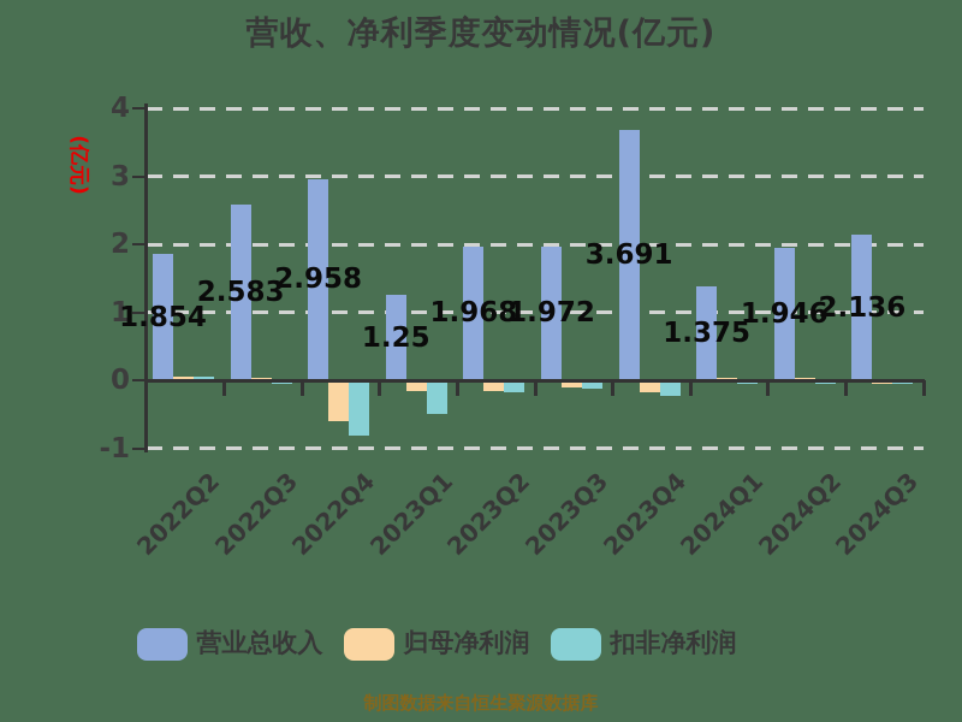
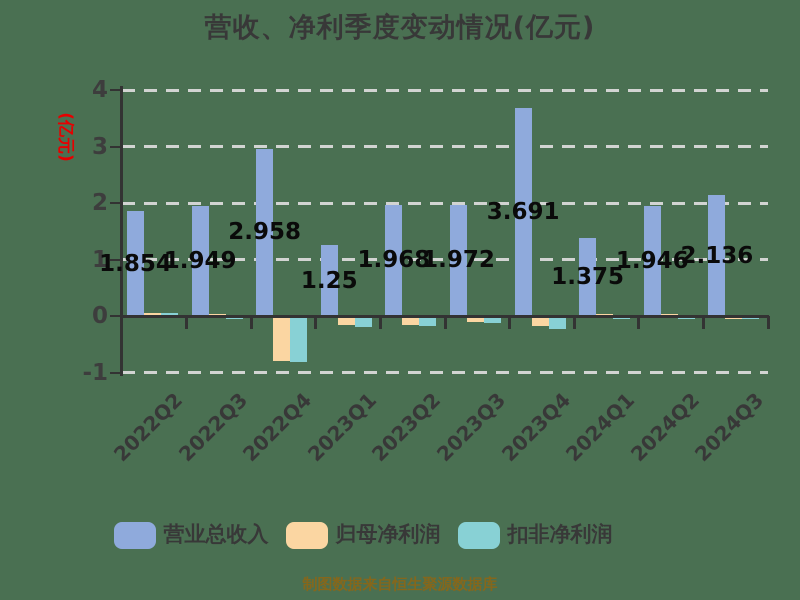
营业总收入/2022Q3: 2.583 -> 1.949
归母净利润/2022Q4: -0.6 -> -0.8
扣非净利润/2023Q1: -0.5 -> -0.2
